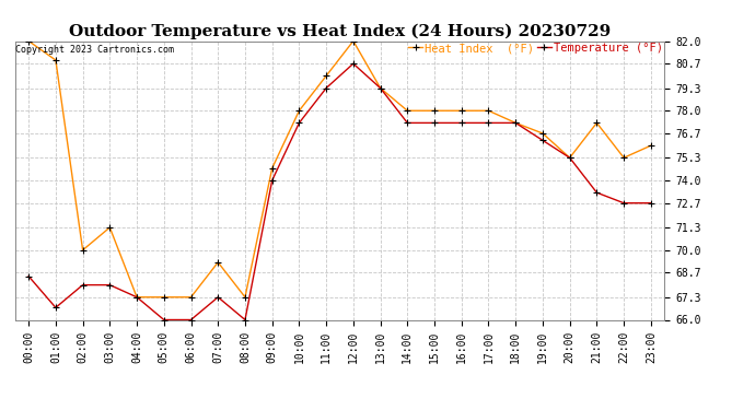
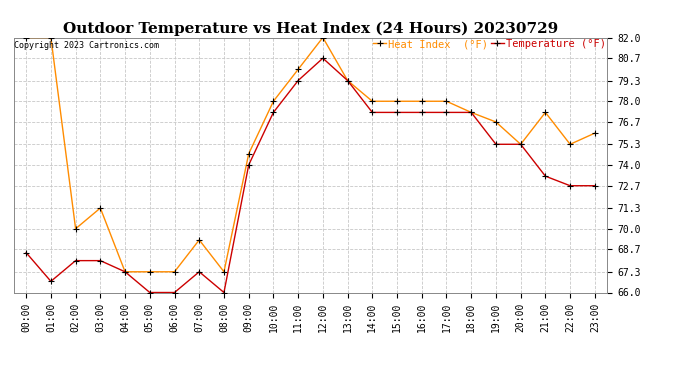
Heat Index (°F)/01:00: 80.9 -> 82.0
Temperature (°F)/19:00: 76.3 -> 75.3
